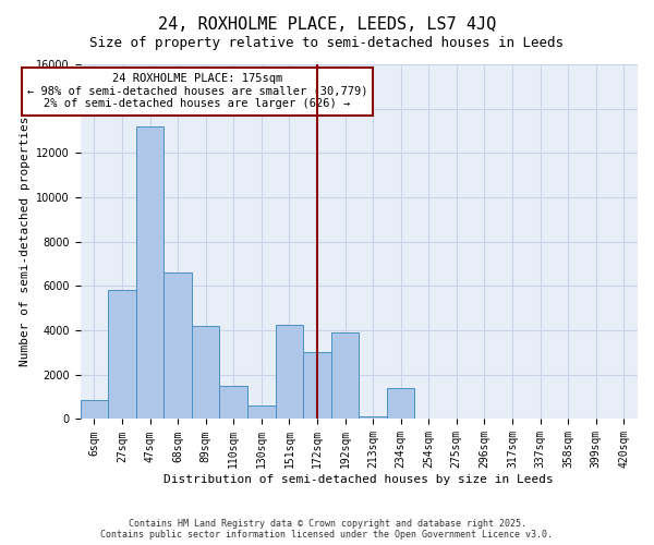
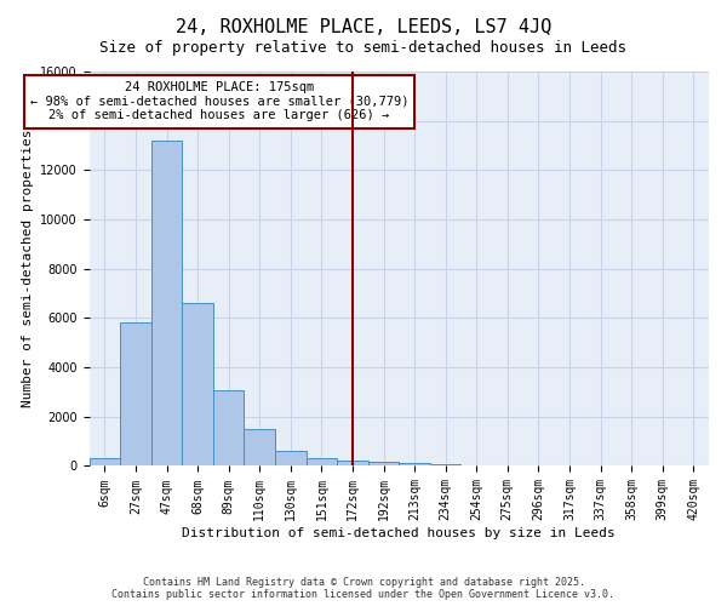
6sqm: 850 -> 300
89sqm: 4200 -> 3050
151sqm: 4250 -> 310
172sqm: 3000 -> 230
192sqm: 3900 -> 190
234sqm: 1400 -> 90
